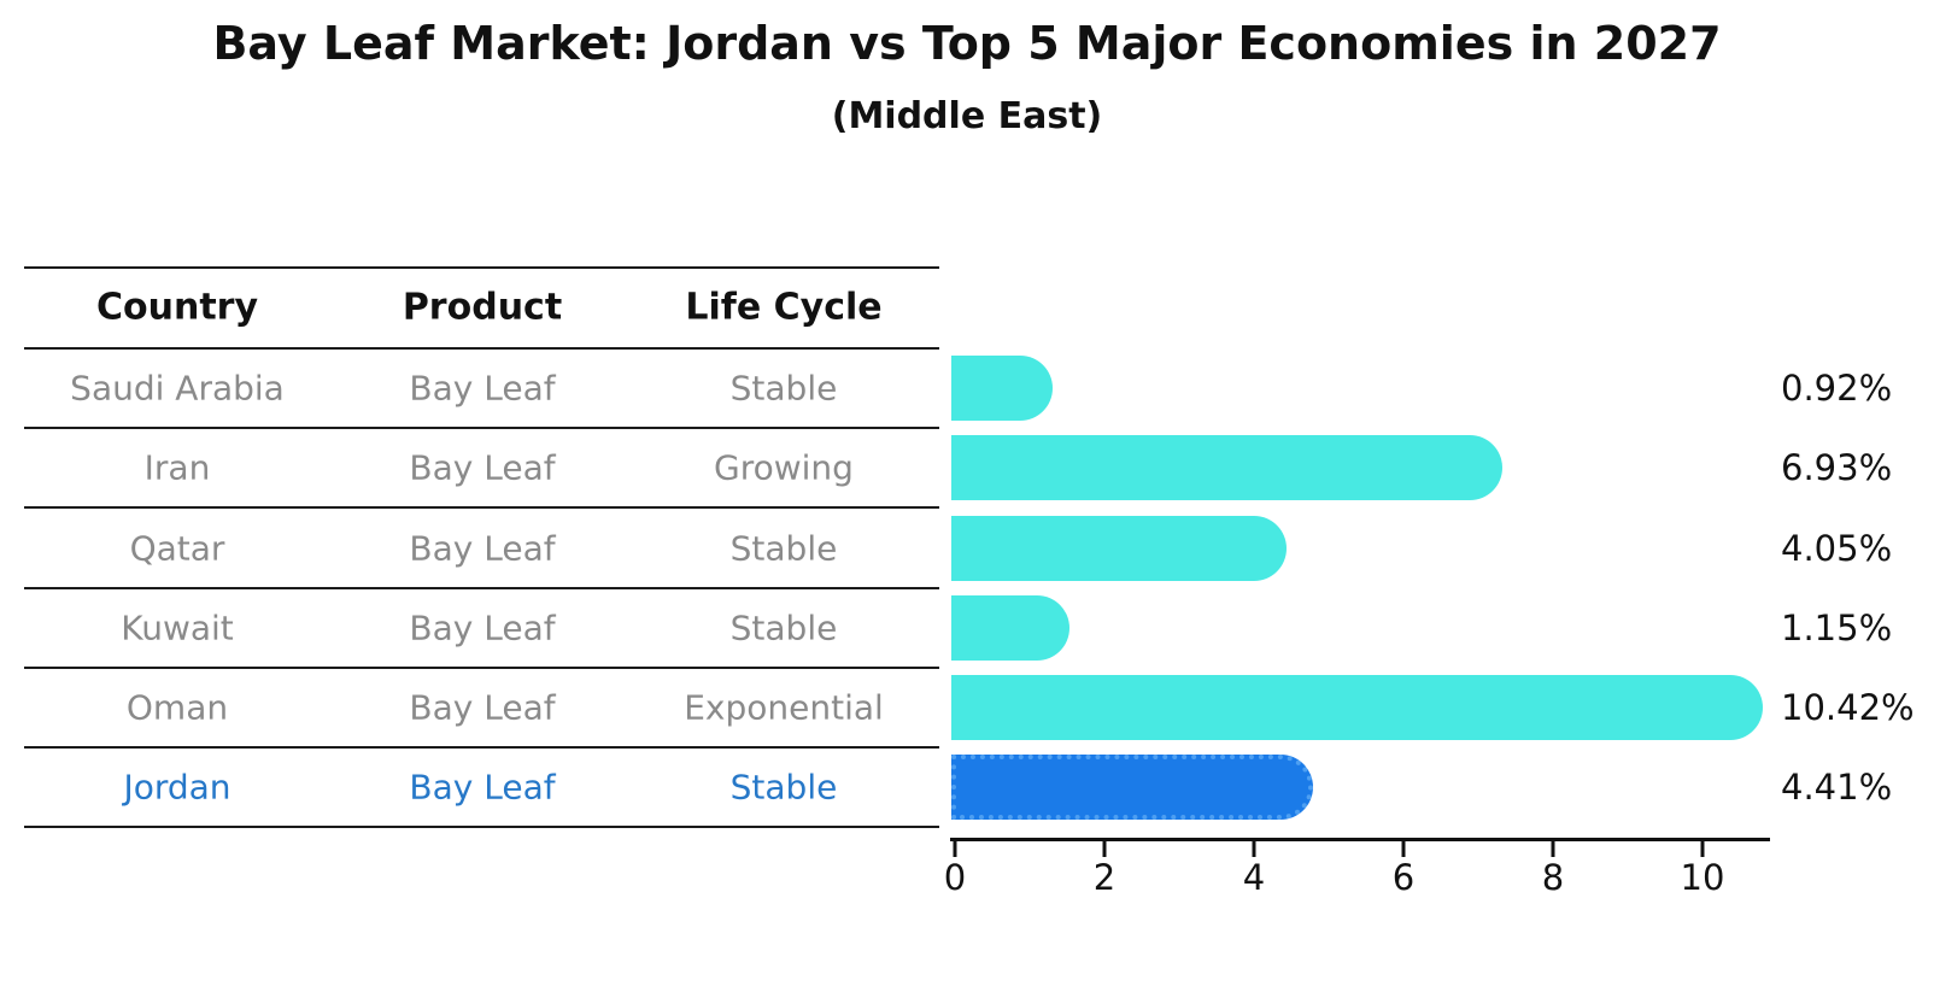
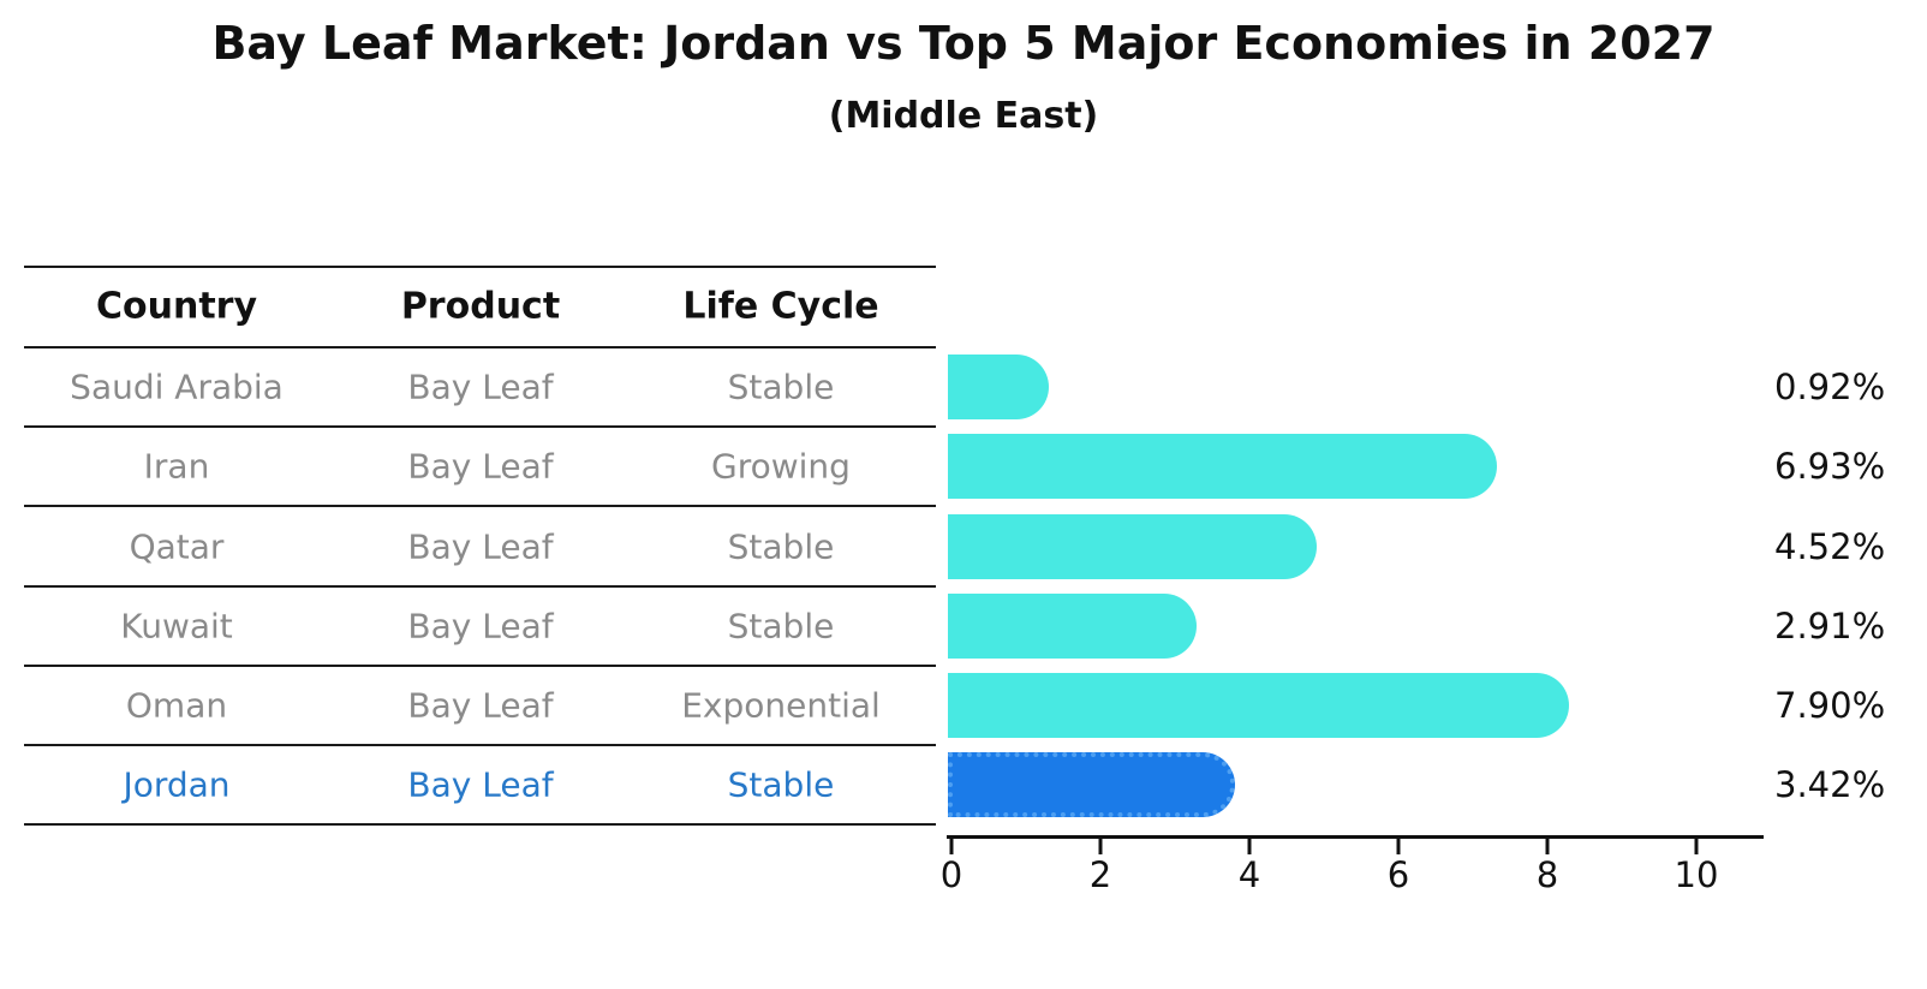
Qatar: 4.05% -> 4.52%
Kuwait: 1.15% -> 2.91%
Oman: 10.42% -> 7.90%
Jordan: 4.41% -> 3.42%
